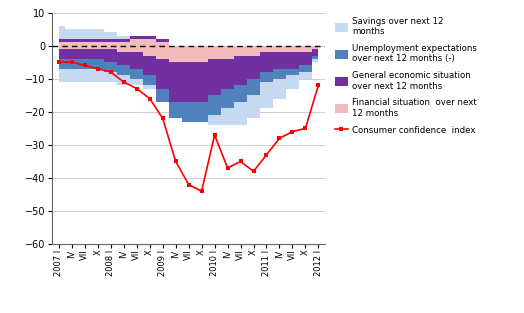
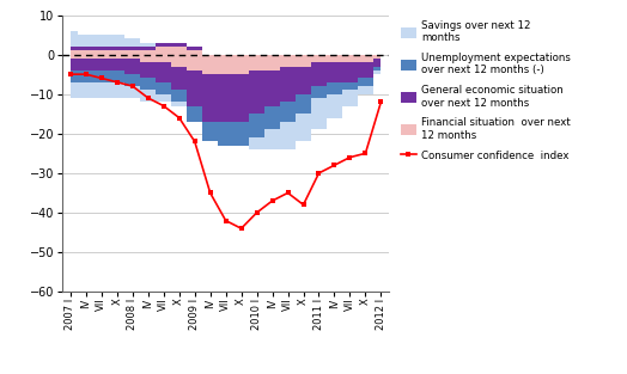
Consumer confidence index/2010 I: -27 -> -40
Consumer confidence index/2011 I: -33 -> -30
